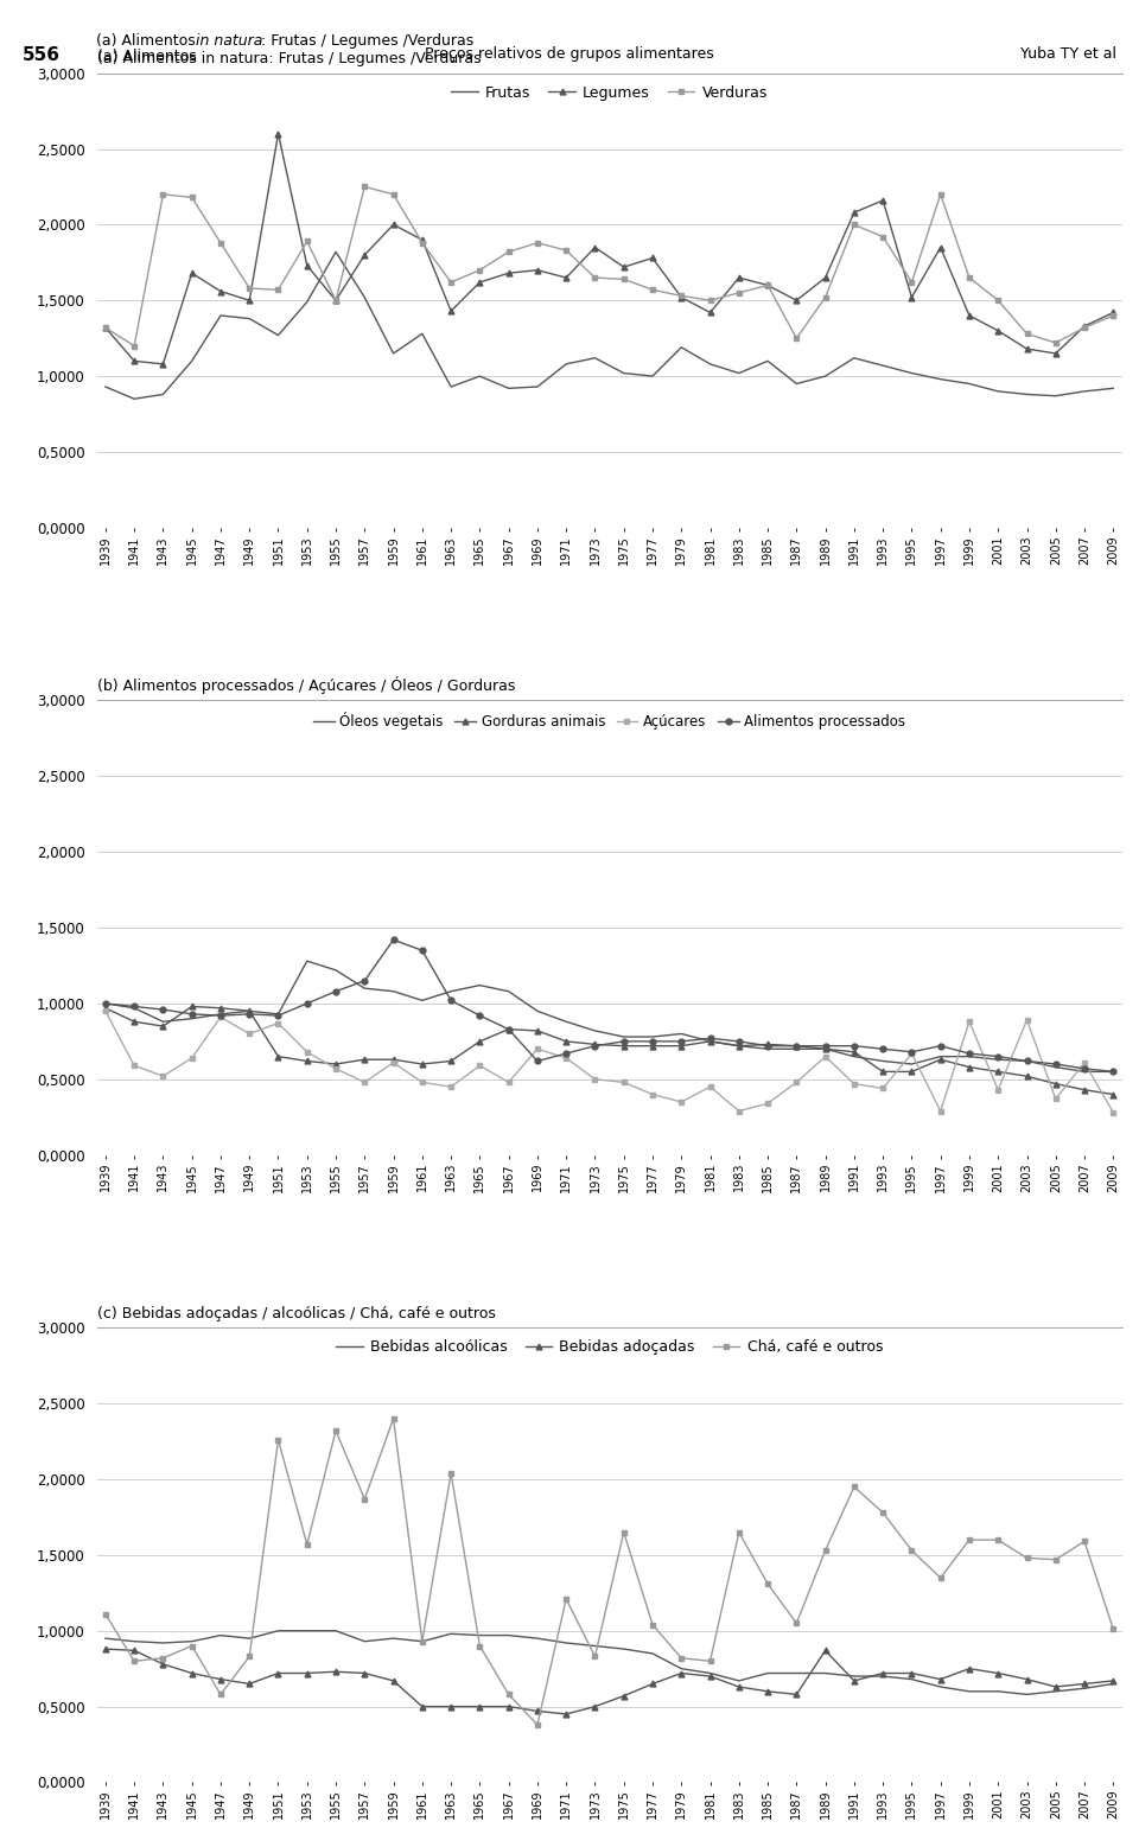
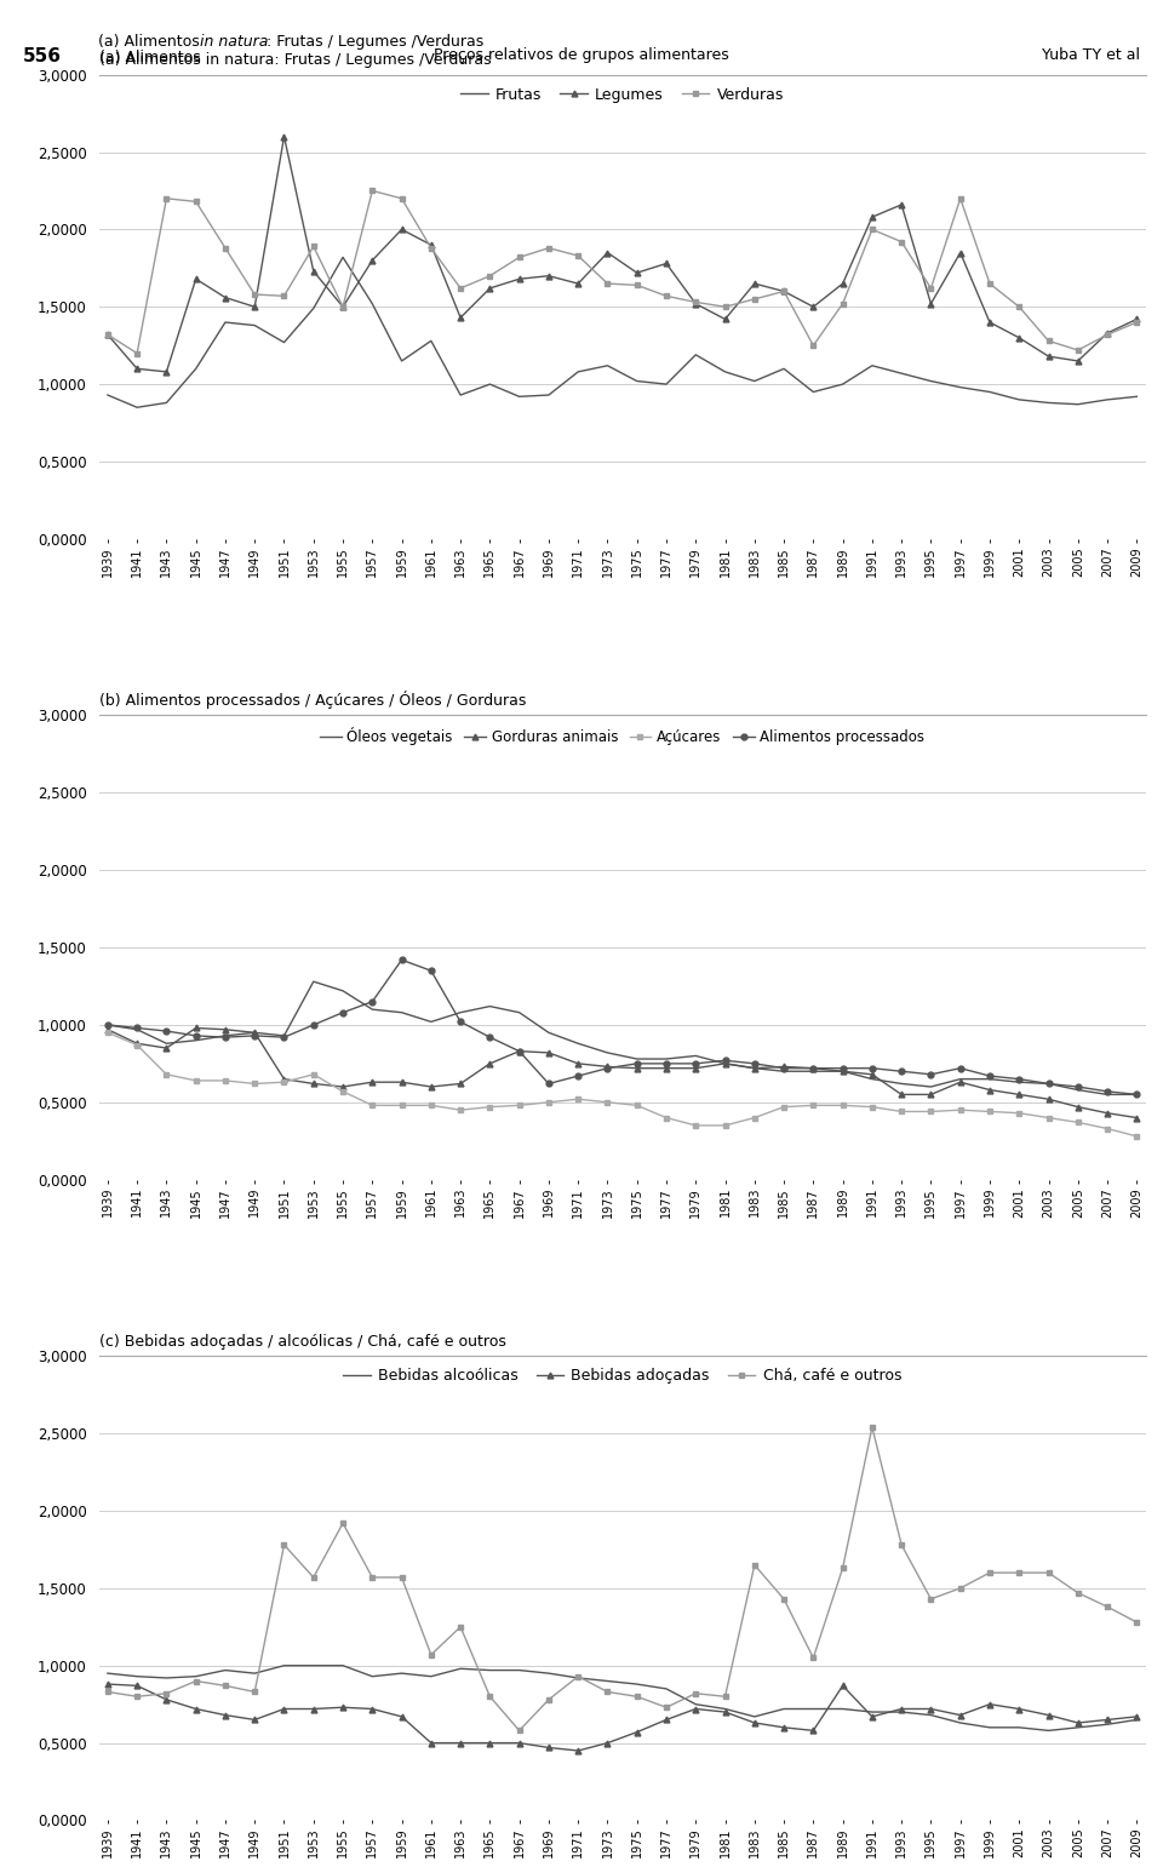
(b) Alimentos processados / Açúcares / Óleos / Gorduras/Açúcares/1941: 0,59 -> 0,87
(b) Alimentos processados / Açúcares / Óleos / Gorduras/Açúcares/1943: 0,52 -> 0,68
(b) Alimentos processados / Açúcares / Óleos / Gorduras/Açúcares/1947: 0,91 -> 0,64
(b) Alimentos processados / Açúcares / Óleos / Gorduras/Açúcares/1949: 0,80 -> 0,62
(b) Alimentos processados / Açúcares / Óleos / Gorduras/Açúcares/1951: 0,87 -> 0,63
(b) Alimentos processados / Açúcares / Óleos / Gorduras/Açúcares/1959: 0,61 -> 0,48
(b) Alimentos processados / Açúcares / Óleos / Gorduras/Açúcares/1965: 0,59 -> 0,47
(b) Alimentos processados / Açúcares / Óleos / Gorduras/Açúcares/1969: 0,70 -> 0,50
(b) Alimentos processados / Açúcares / Óleos / Gorduras/Açúcares/1971: 0,64 -> 0,52
(b) Alimentos processados / Açúcares / Óleos / Gorduras/Açúcares/1981: 0,45 -> 0,35
(b) Alimentos processados / Açúcares / Óleos / Gorduras/Açúcares/1983: 0,29 -> 0,40
(b) Alimentos processados / Açúcares / Óleos / Gorduras/Açúcares/1985: 0,34 -> 0,47
(b) Alimentos processados / Açúcares / Óleos / Gorduras/Açúcares/1989: 0,65 -> 0,48
(b) Alimentos processados / Açúcares / Óleos / Gorduras/Açúcares/1995: 0,67 -> 0,44
(b) Alimentos processados / Açúcares / Óleos / Gorduras/Açúcares/1997: 0,29 -> 0,45
(b) Alimentos processados / Açúcares / Óleos / Gorduras/Açúcares/1999: 0,88 -> 0,44
(b) Alimentos processados / Açúcares / Óleos / Gorduras/Açúcares/2003: 0,89 -> 0,40
(b) Alimentos processados / Açúcares / Óleos / Gorduras/Açúcares/2007: 0,61 -> 0,33
(c) Bebidas adoçadas / alcoólicas / Chá, café e outros/Chá, café e outros/1939: 1,11 -> 0,83
(c) Bebidas adoçadas / alcoólicas / Chá, café e outros/Chá, café e outros/1947: 0,58 -> 0,87
(c) Bebidas adoçadas / alcoólicas / Chá, café e outros/Chá, café e outros/1951: 2,26 -> 1,78
(c) Bebidas adoçadas / alcoólicas / Chá, café e outros/Chá, café e outros/1955: 2,32 -> 1,92
(c) Bebidas adoçadas / alcoólicas / Chá, café e outros/Chá, café e outros/1957: 1,87 -> 1,57
(c) Bebidas adoçadas / alcoólicas / Chá, café e outros/Chá, café e outros/1959: 2,40 -> 1,57
(c) Bebidas adoçadas / alcoólicas / Chá, café e outros/Chá, café e outros/1961: 0,93 -> 1,07
(c) Bebidas adoçadas / alcoólicas / Chá, café e outros/Chá, café e outros/1963: 2,04 -> 1,25
(c) Bebidas adoçadas / alcoólicas / Chá, café e outros/Chá, café e outros/1965: 0,90 -> 0,80
(c) Bebidas adoçadas / alcoólicas / Chá, café e outros/Chá, café e outros/1969: 0,38 -> 0,78
(c) Bebidas adoçadas / alcoólicas / Chá, café e outros/Chá, café e outros/1971: 1,21 -> 0,93
(c) Bebidas adoçadas / alcoólicas / Chá, café e outros/Chá, café e outros/1975: 1,65 -> 0,80
(c) Bebidas adoçadas / alcoólicas / Chá, café e outros/Chá, café e outros/1977: 1,04 -> 0,73
(c) Bebidas adoçadas / alcoólicas / Chá, café e outros/Chá, café e outros/1985: 1,31 -> 1,43
(c) Bebidas adoçadas / alcoólicas / Chá, café e outros/Chá, café e outros/1989: 1,53 -> 1,63
(c) Bebidas adoçadas / alcoólicas / Chá, café e outros/Chá, café e outros/1991: 1,95 -> 2,54
(c) Bebidas adoçadas / alcoólicas / Chá, café e outros/Chá, café e outros/1995: 1,53 -> 1,43
(c) Bebidas adoçadas / alcoólicas / Chá, café e outros/Chá, café e outros/1997: 1,35 -> 1,50
(c) Bebidas adoçadas / alcoólicas / Chá, café e outros/Chá, café e outros/2003: 1,48 -> 1,60
(c) Bebidas adoçadas / alcoólicas / Chá, café e outros/Chá, café e outros/2007: 1,59 -> 1,38
(c) Bebidas adoçadas / alcoólicas / Chá, café e outros/Chá, café e outros/2009: 1,01 -> 1,28
